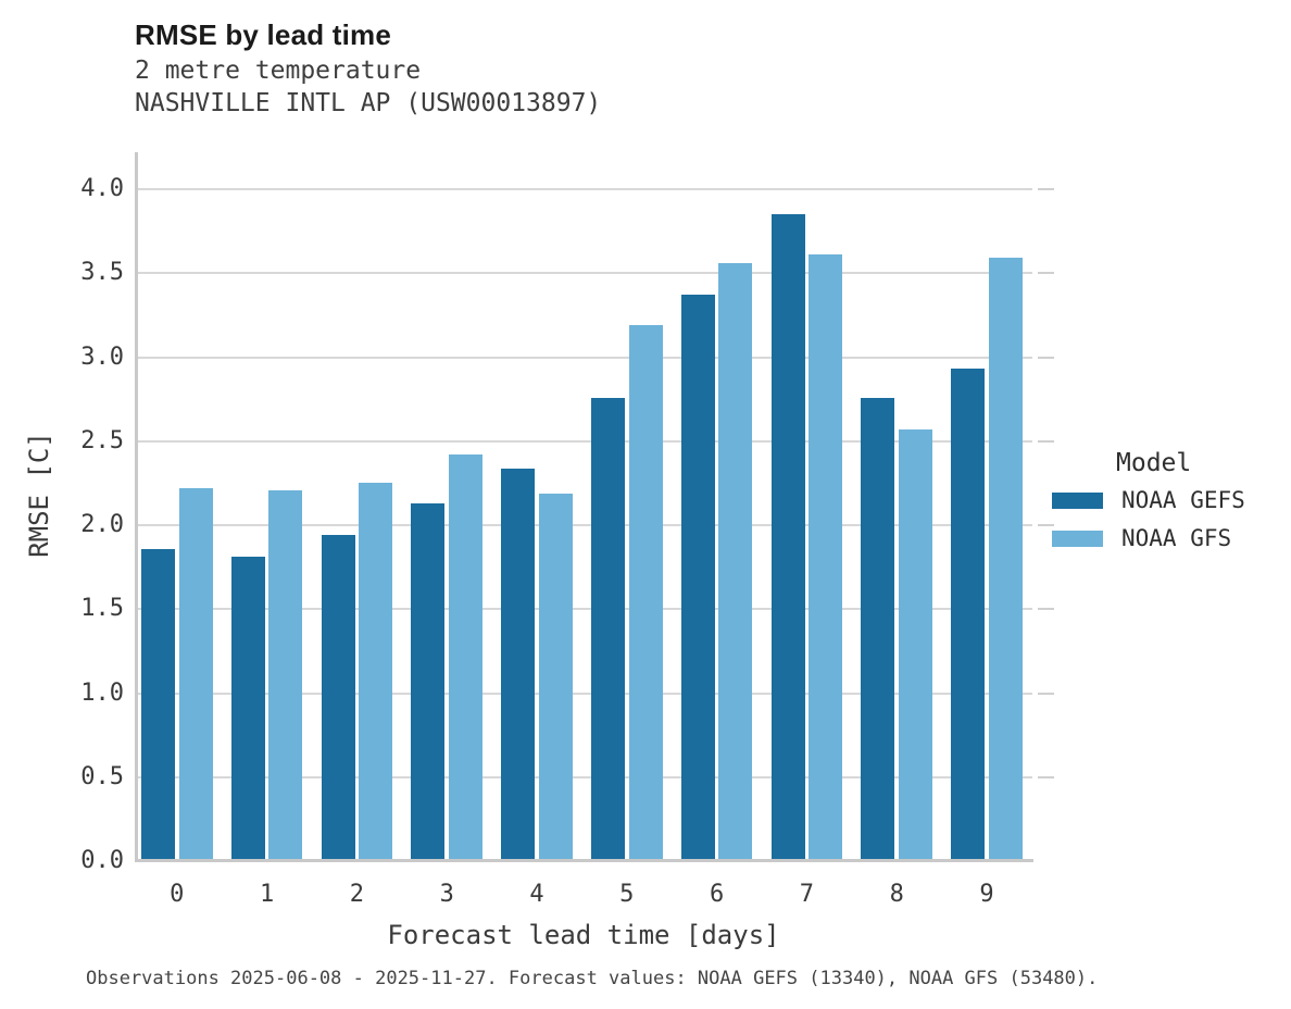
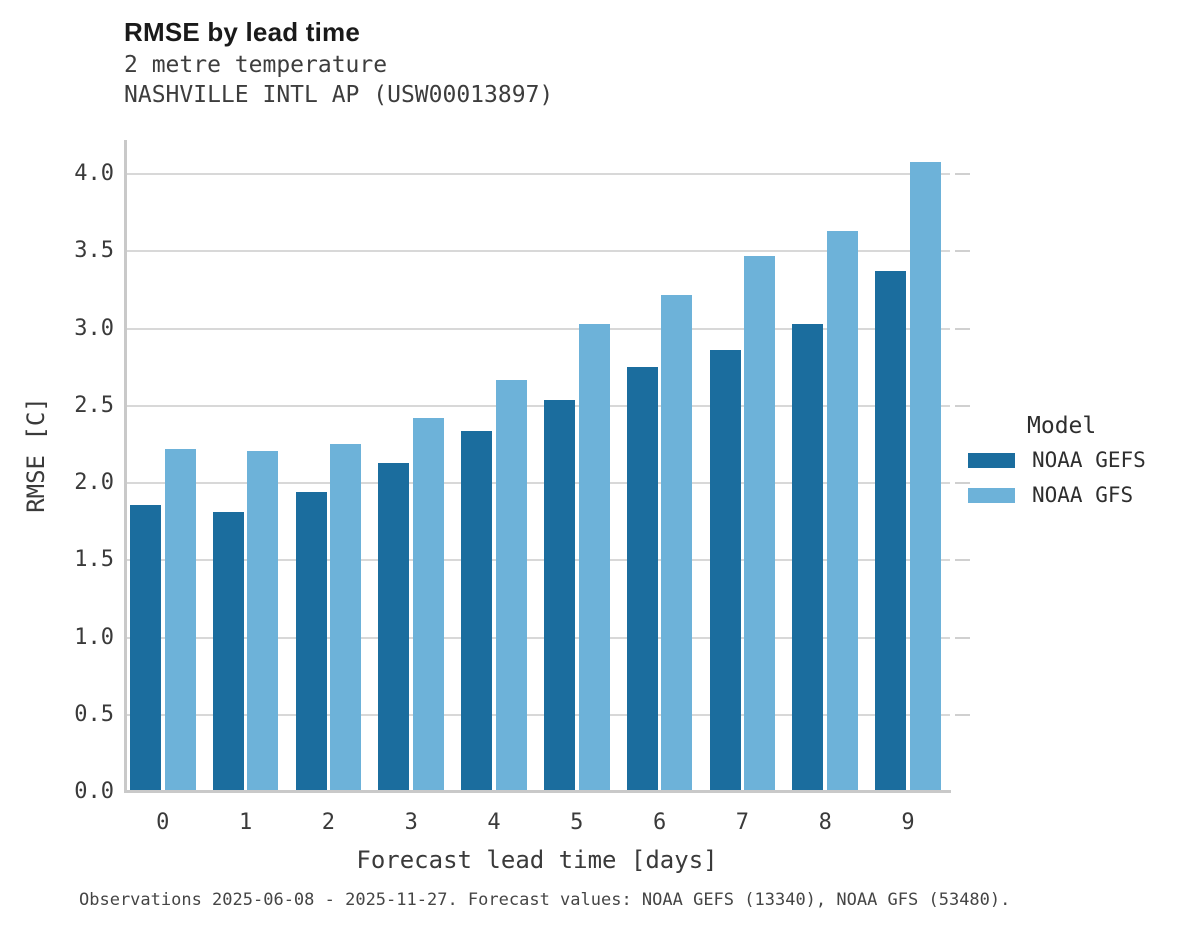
NOAA GFS/4: 2.19 -> 2.67
NOAA GEFS/5: 2.76 -> 2.54
NOAA GFS/5: 3.19 -> 3.03
NOAA GEFS/6: 3.37 -> 2.75
NOAA GFS/6: 3.56 -> 3.22
NOAA GEFS/7: 3.85 -> 2.86
NOAA GFS/7: 3.61 -> 3.47
NOAA GEFS/8: 2.76 -> 3.03
NOAA GFS/8: 2.57 -> 3.63
NOAA GEFS/9: 2.93 -> 3.37
NOAA GFS/9: 3.59 -> 4.08
